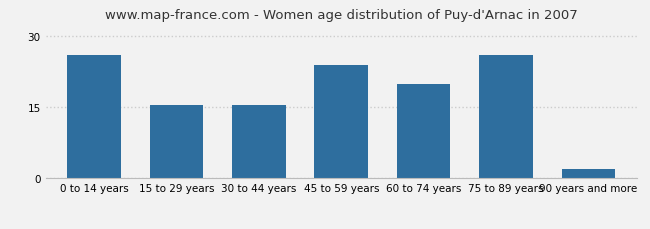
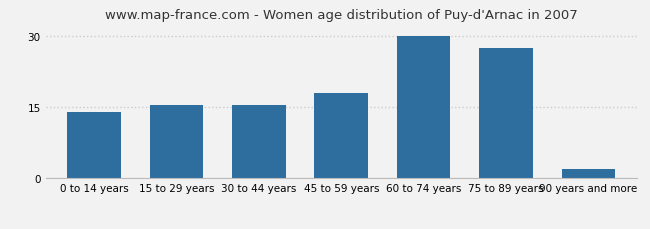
0 to 14 years: 26.0 -> 14.0
45 to 59 years: 24.0 -> 18.0
60 to 74 years: 20.0 -> 30.0
75 to 89 years: 26.0 -> 27.5
